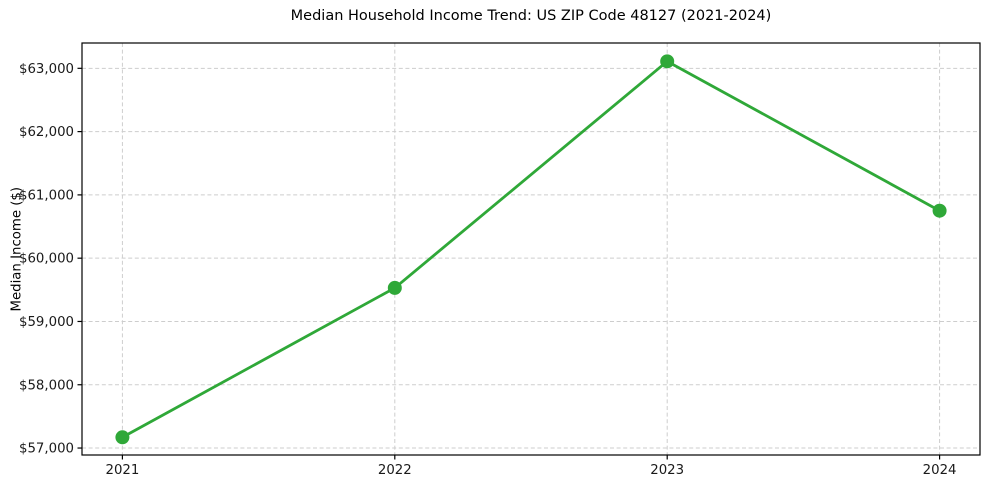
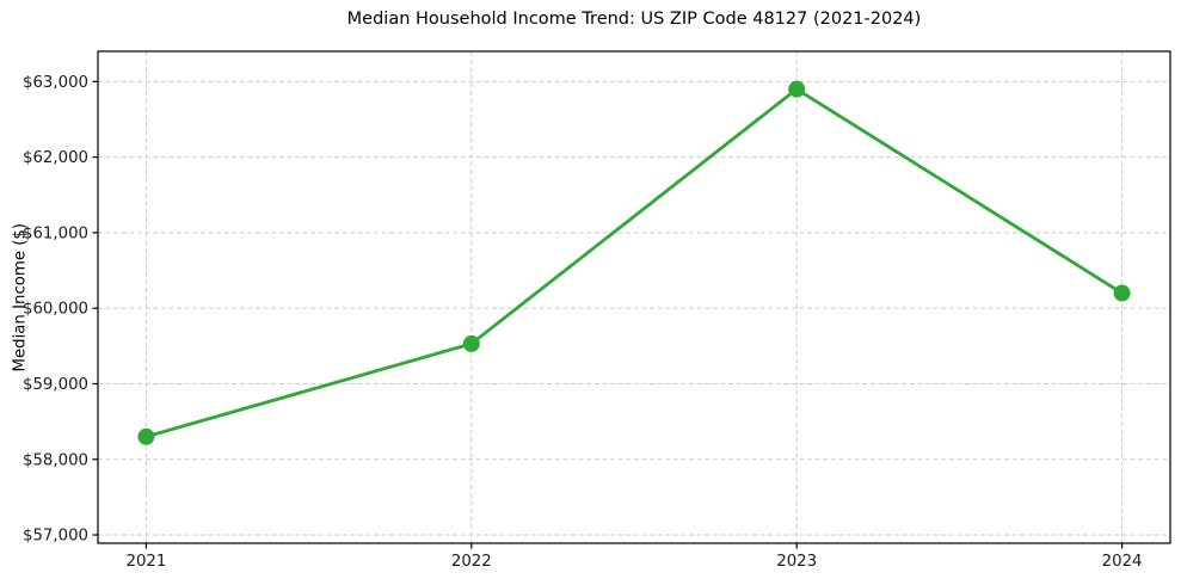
2021: $57200 -> $58300
2023: $63100 -> $62900
2024: $60800 -> $60200
